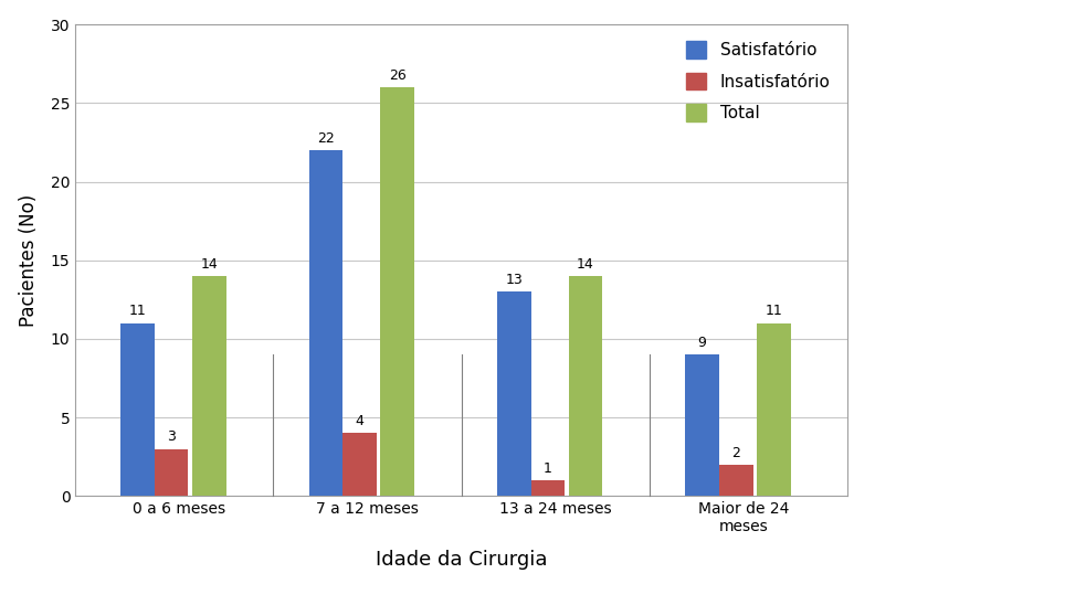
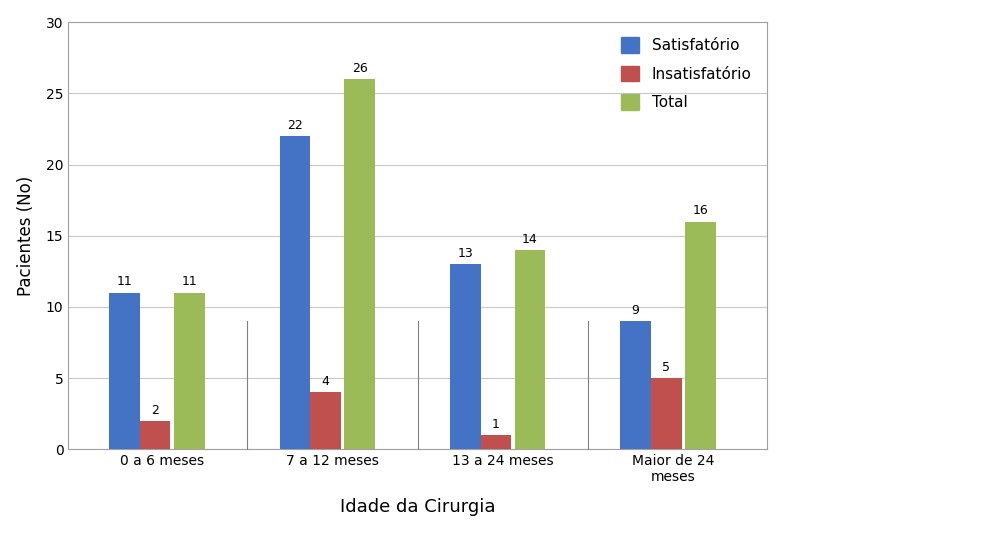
Insatisfatório/0 a 6 meses: 3 -> 2
Total/0 a 6 meses: 14 -> 11
Insatisfatório/Maior de 24 meses: 2 -> 5
Total/Maior de 24 meses: 11 -> 16
